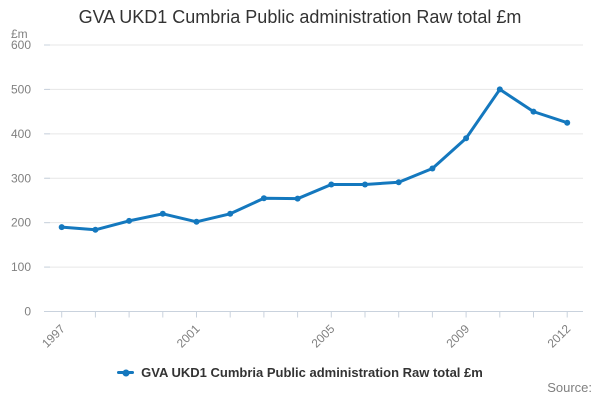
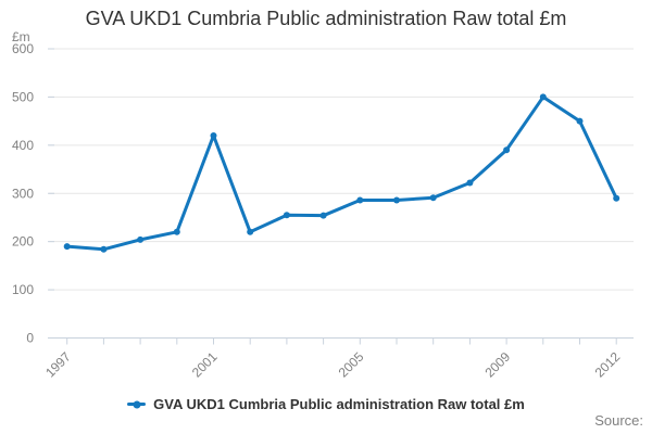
2001: 200 -> 420
2012: 420 -> 290
